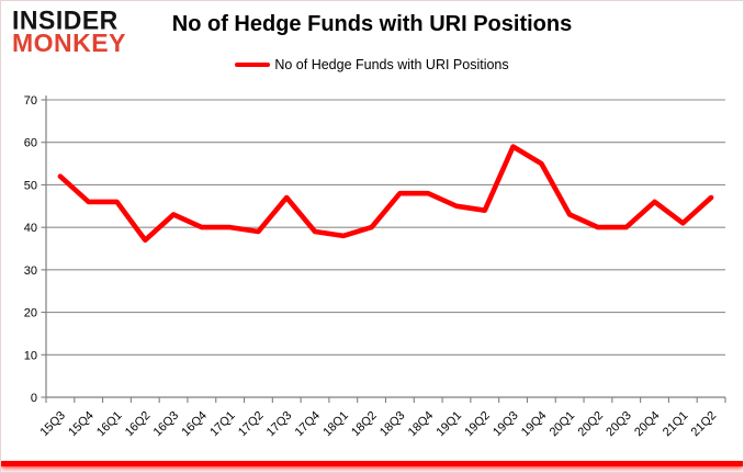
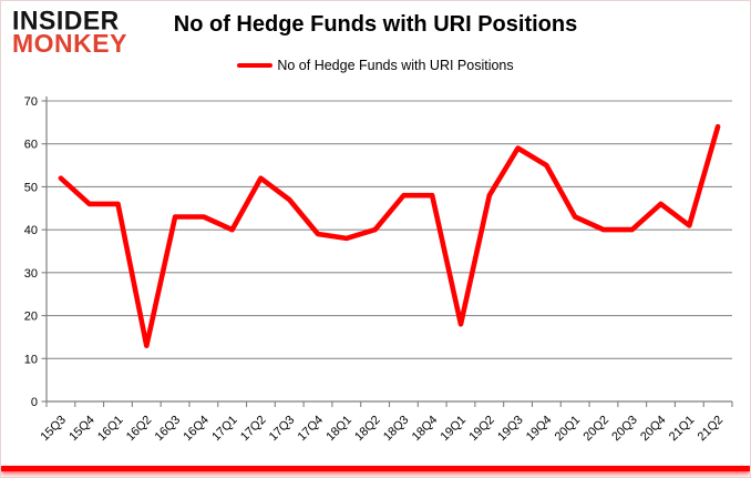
16Q2: 37 -> 13
16Q4: 40 -> 43
17Q2: 39 -> 52
19Q1: 45 -> 18
19Q2: 44 -> 48
21Q2: 47 -> 64
